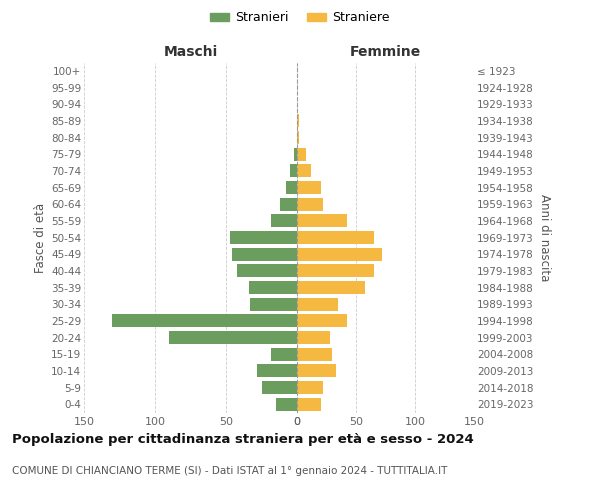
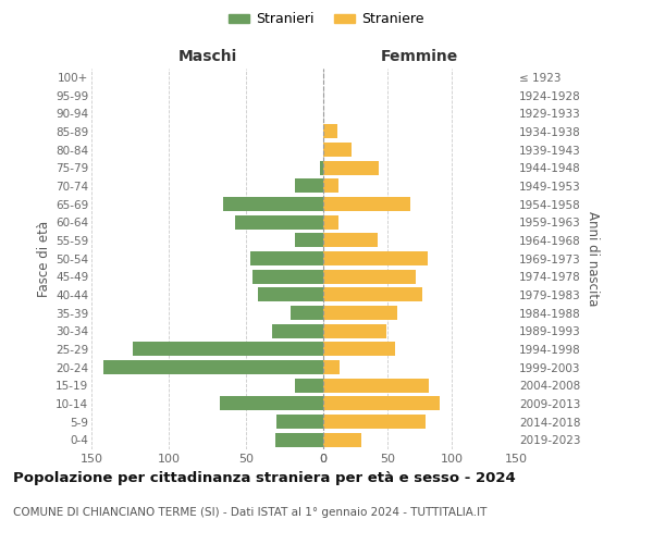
Maschi/70-74: 5 -> 18
Maschi/65-69: 8 -> 65
Maschi/60-64: 12 -> 57
Maschi/35-39: 34 -> 21
Maschi/25-29: 130 -> 123
Maschi/20-24: 90 -> 142
Maschi/10-14: 28 -> 67
Maschi/5-9: 25 -> 30
Maschi/0-4: 15 -> 31
Femmine/1934-1938: 2 -> 11
Femmine/1939-1943: 2 -> 22
Femmine/1944-1948: 8 -> 43
Femmine/1954-1958: 20 -> 68
Femmine/1959-1963: 22 -> 12
Femmine/1969-1973: 65 -> 81
Femmine/1979-1983: 65 -> 77
Femmine/1989-1993: 35 -> 49
Femmine/1994-1998: 42 -> 56
Femmine/1999-2003: 28 -> 13
Femmine/2004-2008: 30 -> 82
Femmine/2009-2013: 33 -> 91
Femmine/2014-2018: 22 -> 80
Femmine/2019-2023: 20 -> 30
